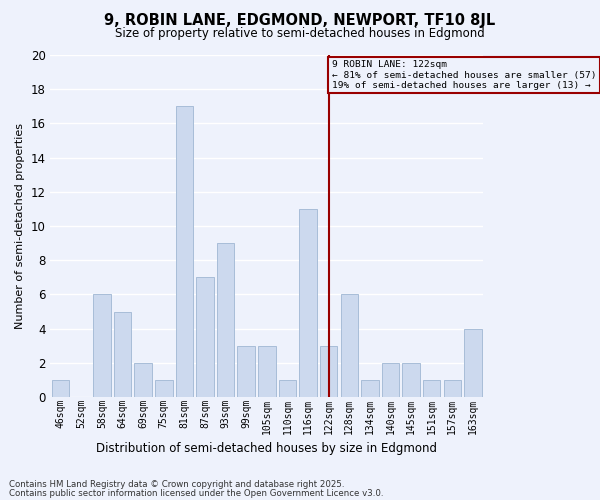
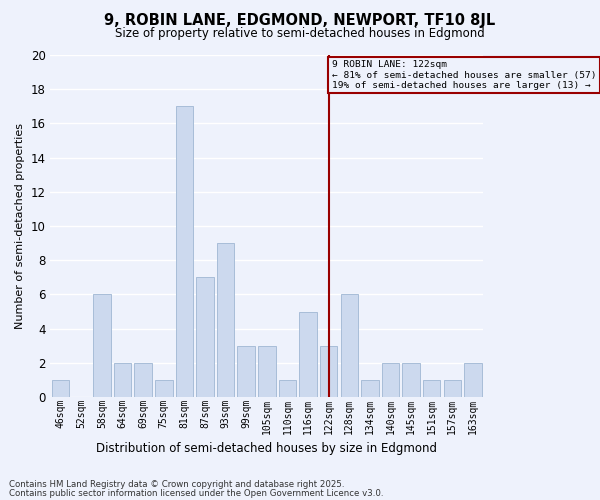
64sqm: 5 -> 2
116sqm: 11 -> 5
163sqm: 4 -> 2
